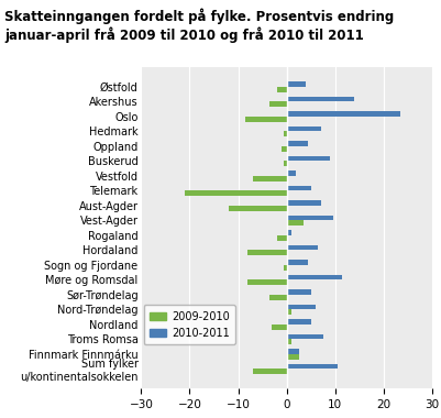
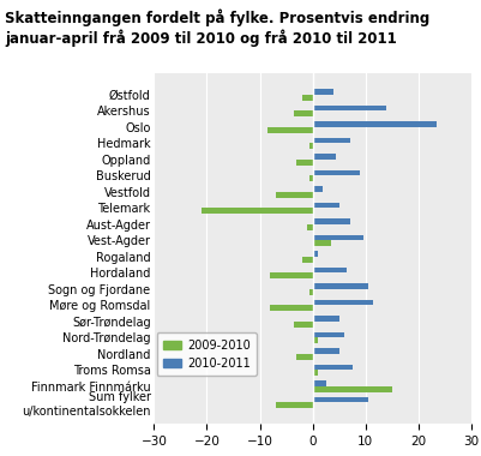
2009-2010/Oppland: -1.0 -> -3.0
2009-2010/Aust-Agder: -12.0 -> -1.0
2010-2011/Sogn og Fjordane: 4.5 -> 10.5
2009-2010/Finnmark Finnmárku: 2.5 -> 15.0
